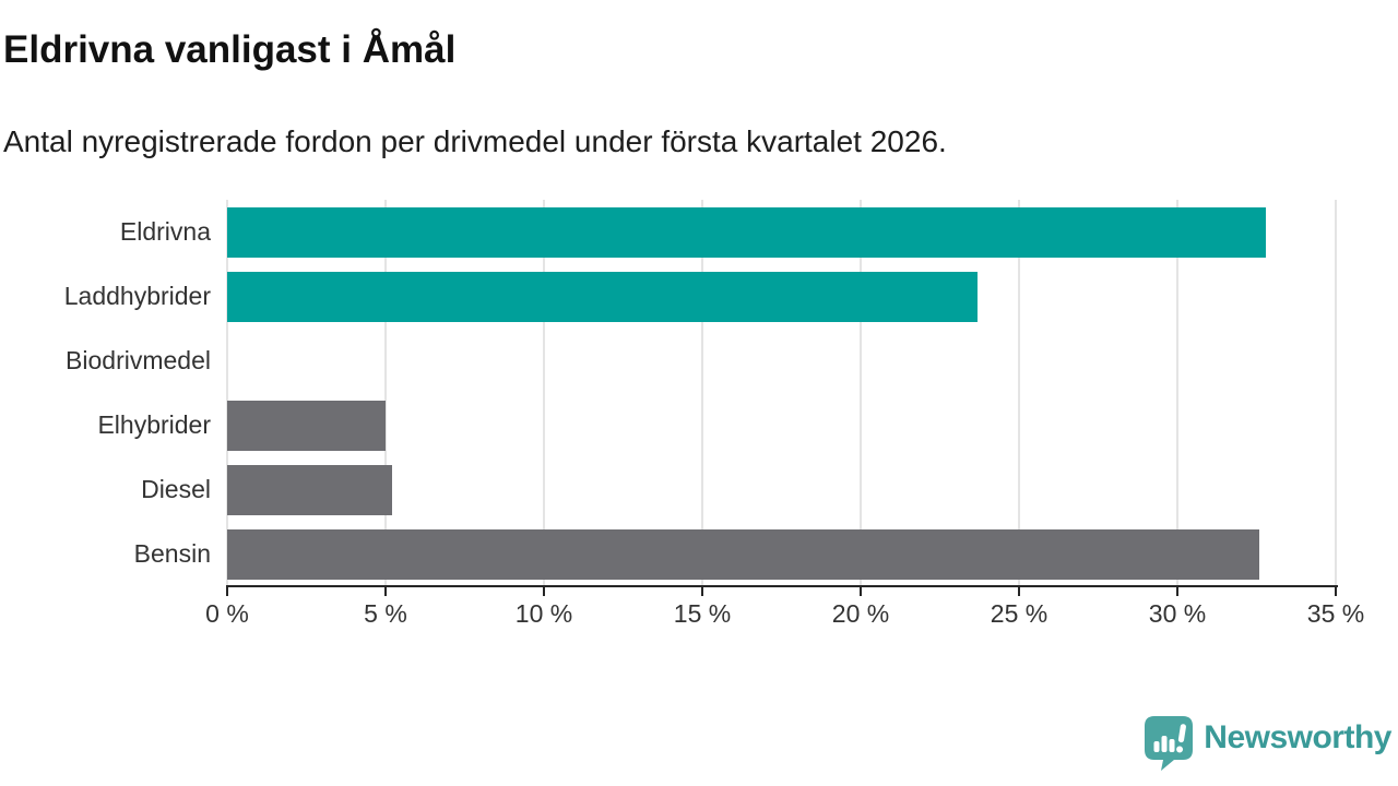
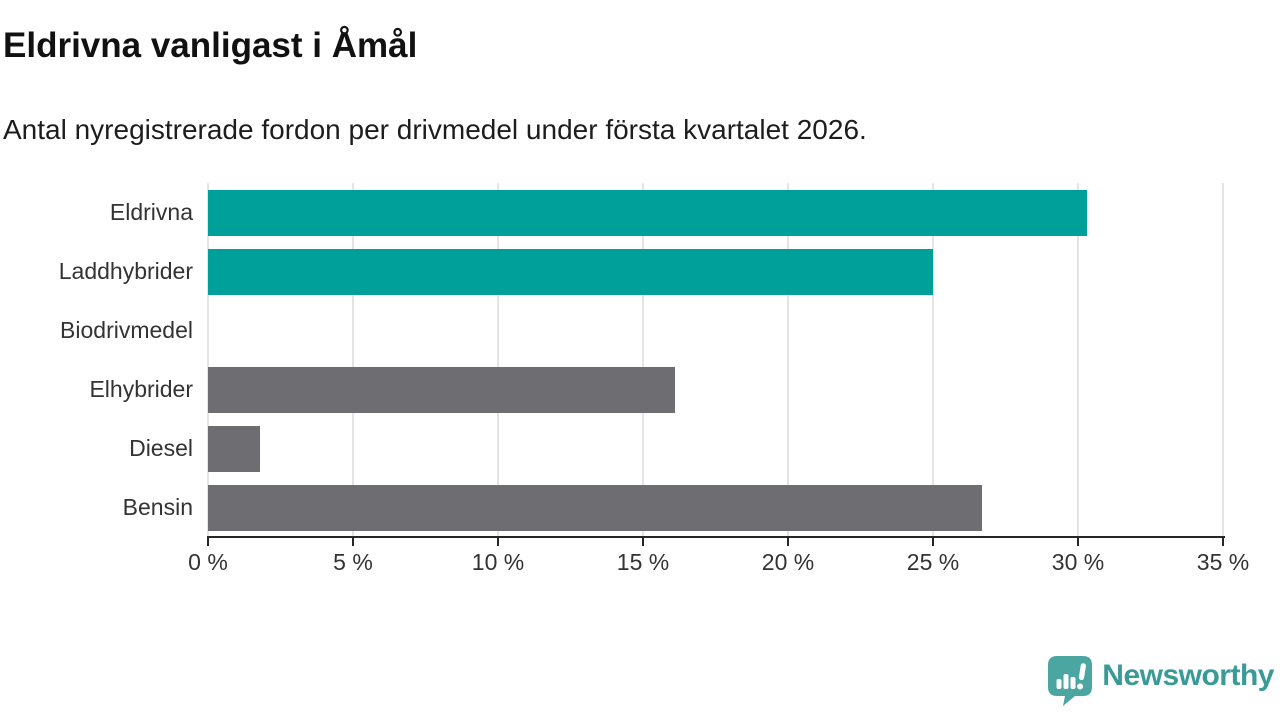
Eldrivna: 32.8% -> 30.3%
Laddhybrider: 23.7% -> 25.0%
Elhybrider: 5.0% -> 16.1%
Diesel: 5.2% -> 1.8%
Bensin: 32.6% -> 26.7%
